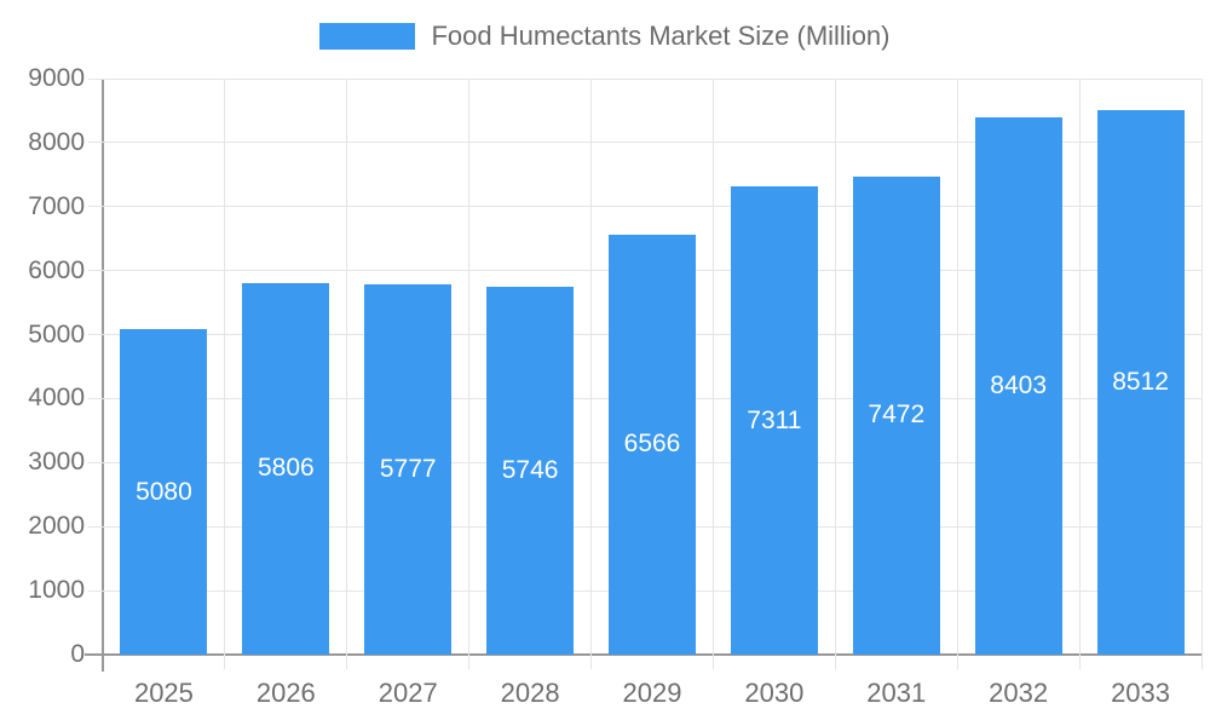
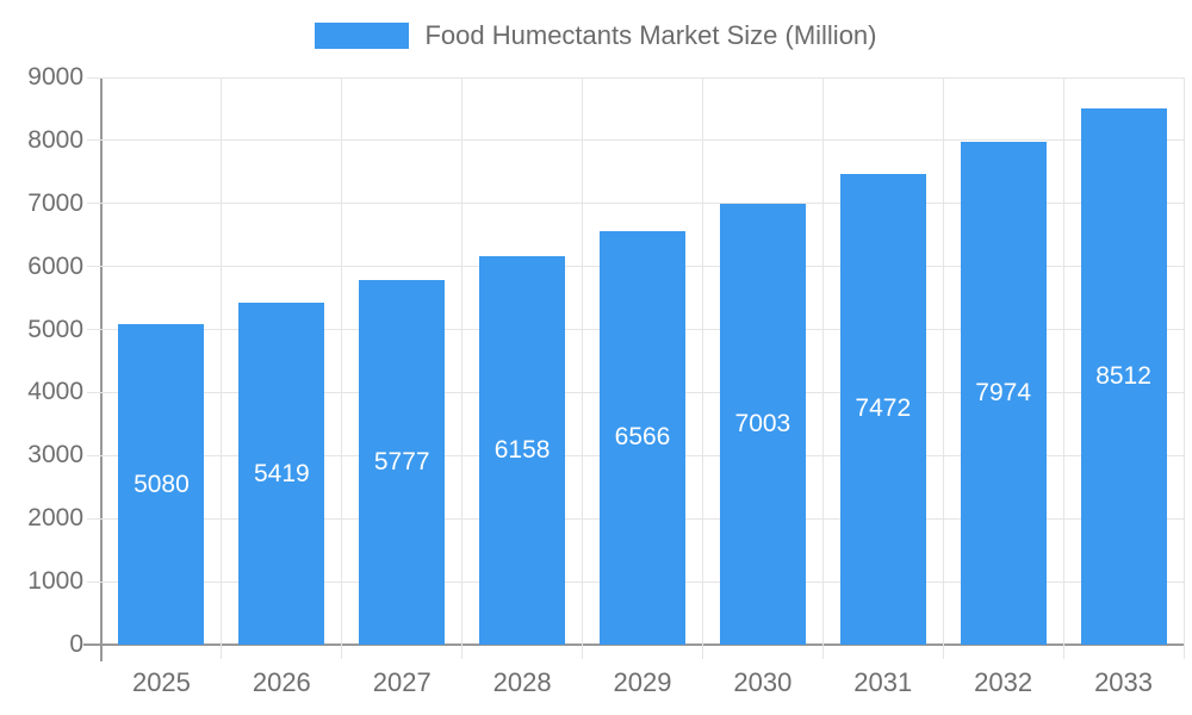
2026: 5806 -> 5419
2028: 5746 -> 6158
2030: 7311 -> 7003
2032: 8403 -> 7974
